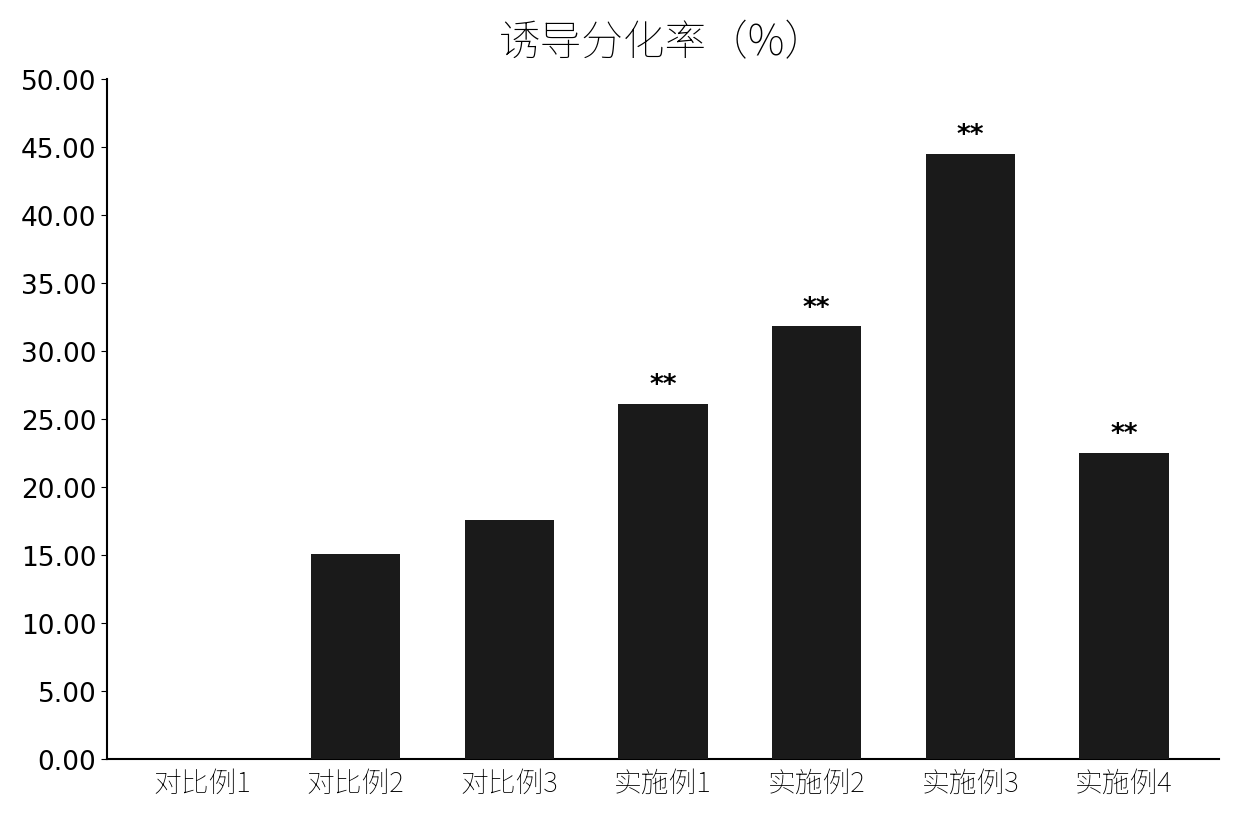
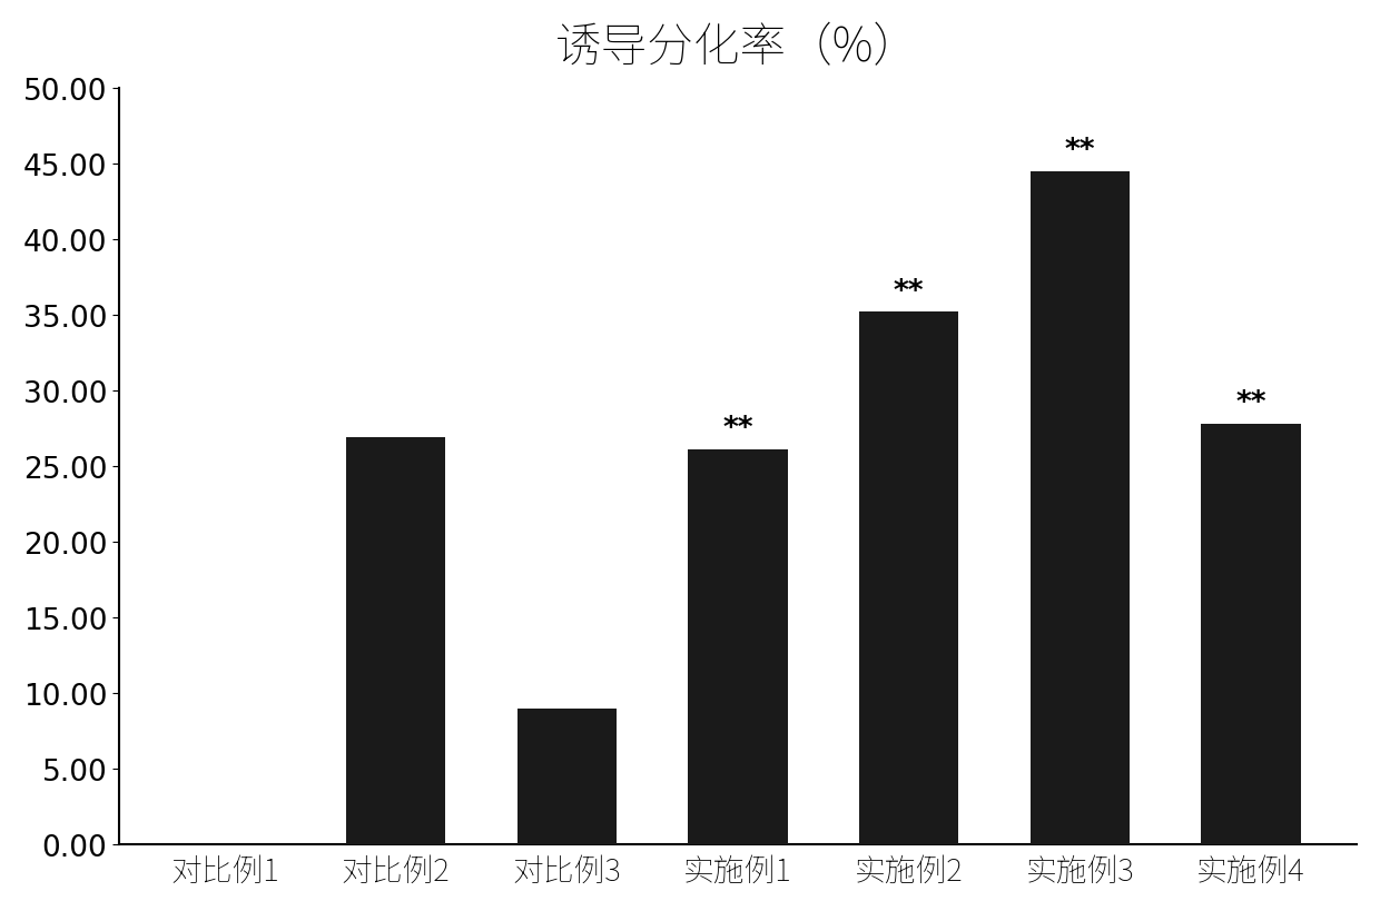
对比例2: 15.1 -> 26.9
对比例3: 17.6 -> 9.0
实施例2: 31.8 -> 35.2
实施例4: 22.5 -> 27.8
